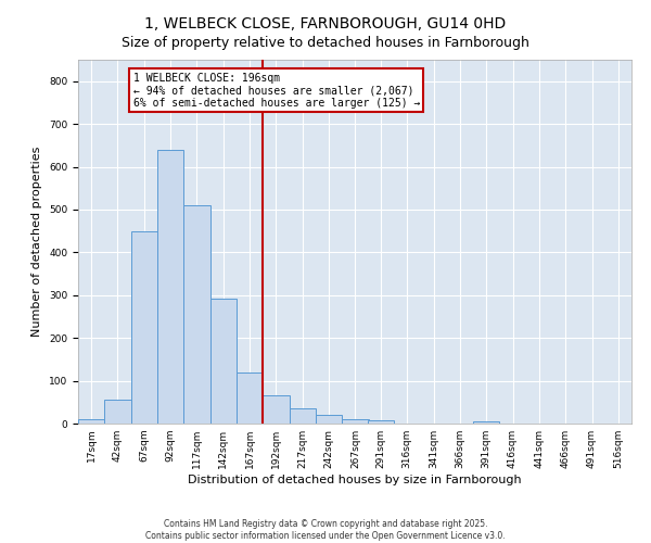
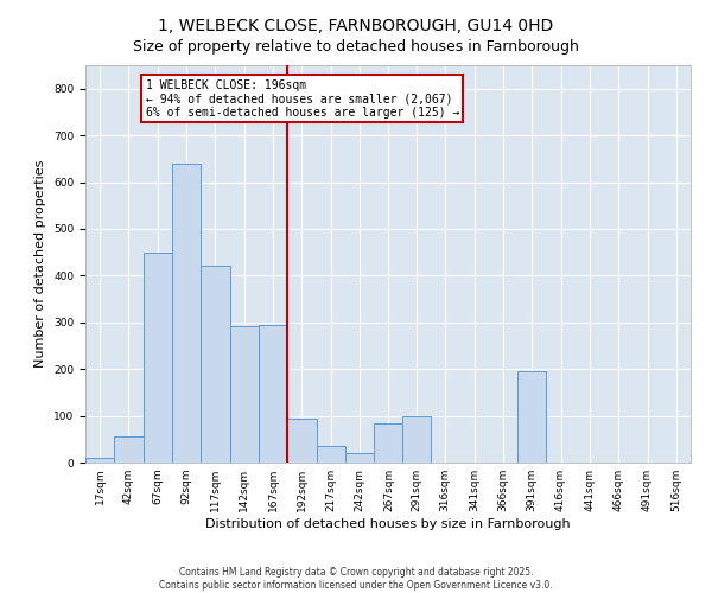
117sqm: 510 -> 420
167sqm: 120 -> 295
192sqm: 65 -> 95
267sqm: 10 -> 85
291sqm: 8 -> 100
391sqm: 5 -> 195
